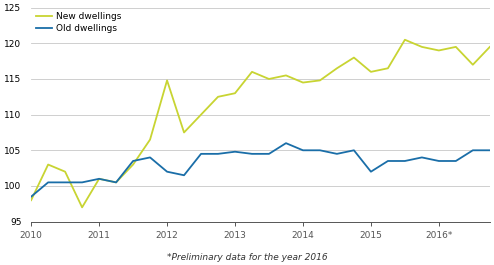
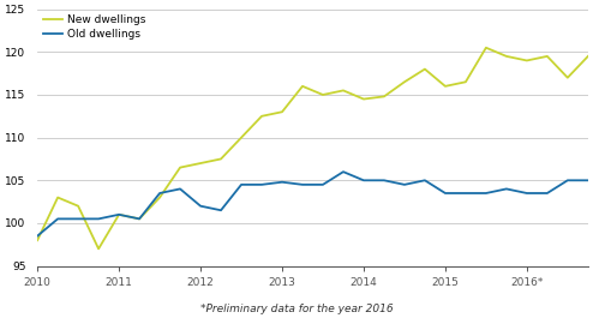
New dwellings/2012: 114.8 -> 107.0
Old dwellings/2015: 102.0 -> 103.5
